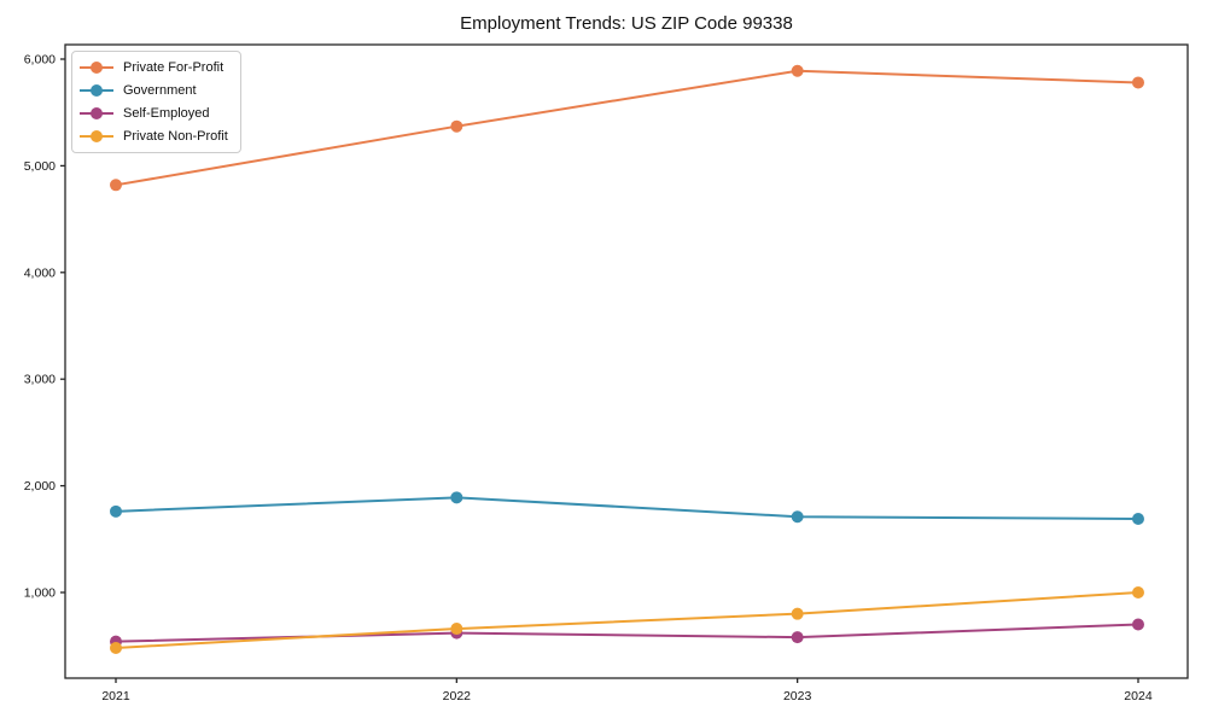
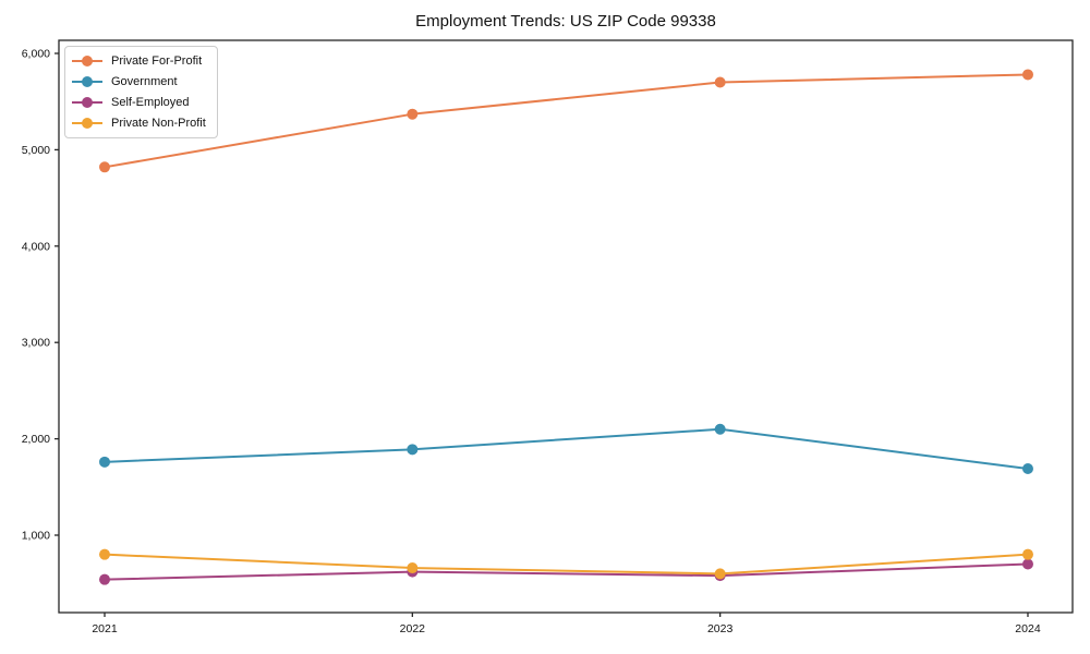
Private Non-Profit/2021: 500 -> 800
Private For-Profit/2023: 5900 -> 5700
Government/2023: 1700 -> 2100
Private Non-Profit/2023: 800 -> 600
Private Non-Profit/2024: 1000 -> 800
